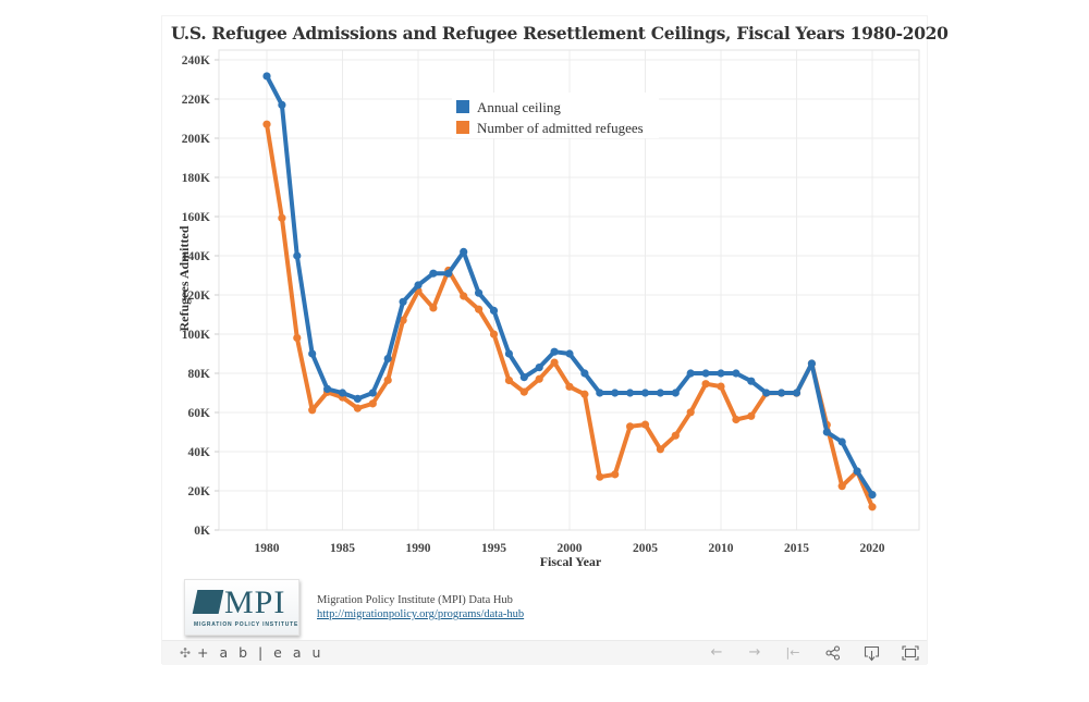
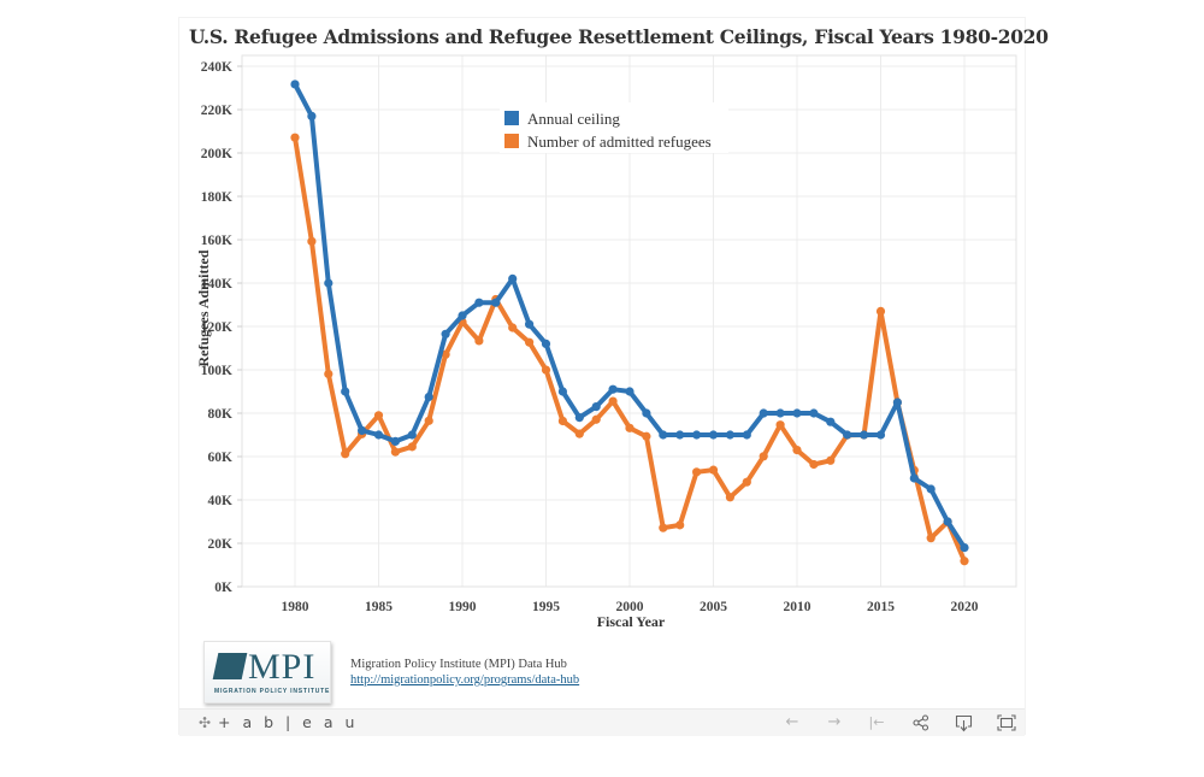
Number of admitted refugees/1985: 68K -> 79K
Number of admitted refugees/2010: 73K -> 63K
Number of admitted refugees/2015: 70K -> 127K
